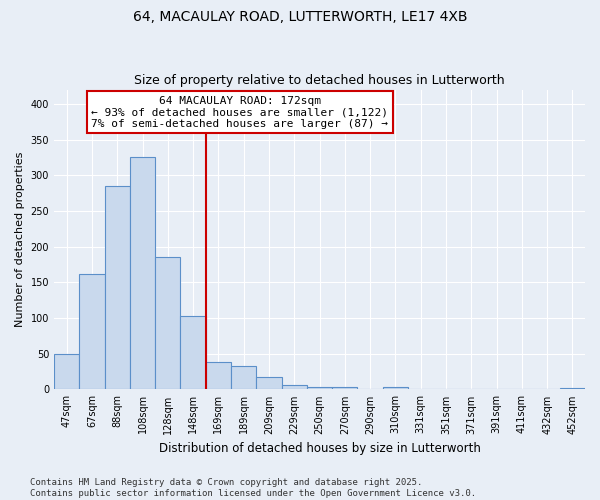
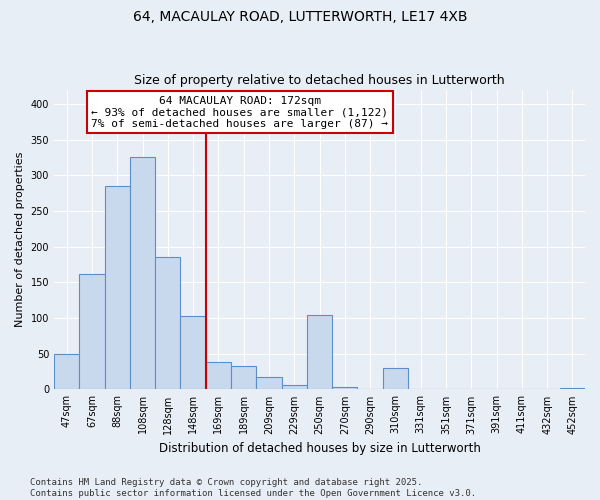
250sqm: 3 -> 104
310sqm: 3 -> 30
